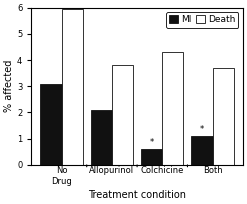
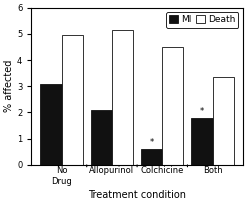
Death/No Drug: 5.95 -> 4.95
Death/Allopurinol: 3.80 -> 5.15
Death/Colchicine: 4.30 -> 4.50
MI/Both: 1.12 -> 1.80
Death/Both: 3.70 -> 3.35
